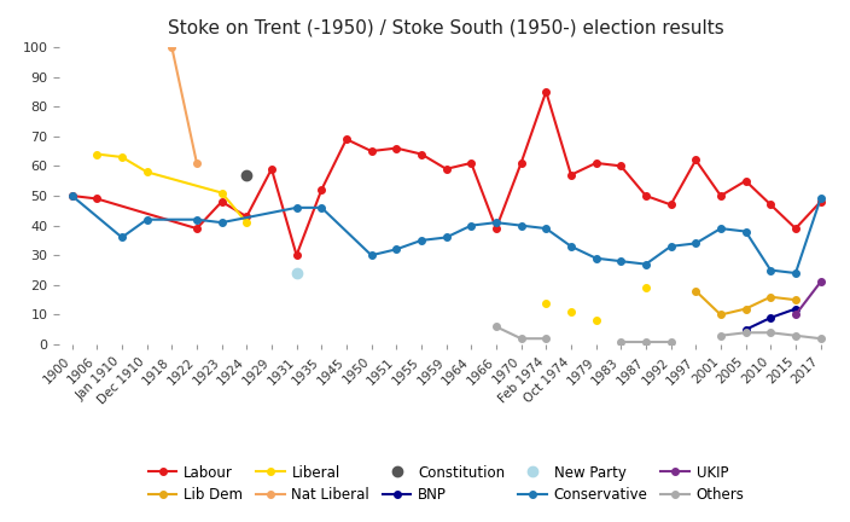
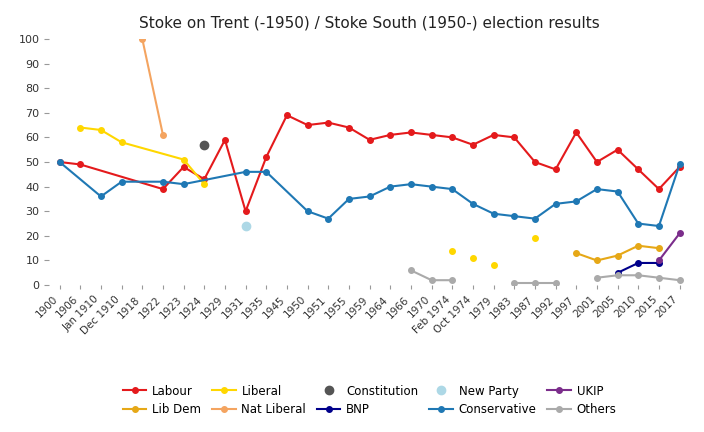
Conservative/1951: 32 -> 27
Labour/1966: 39 -> 62
Labour/Feb 1974: 85 -> 60
Lib Dem/1997: 18 -> 13
BNP/2015: 12 -> 9
